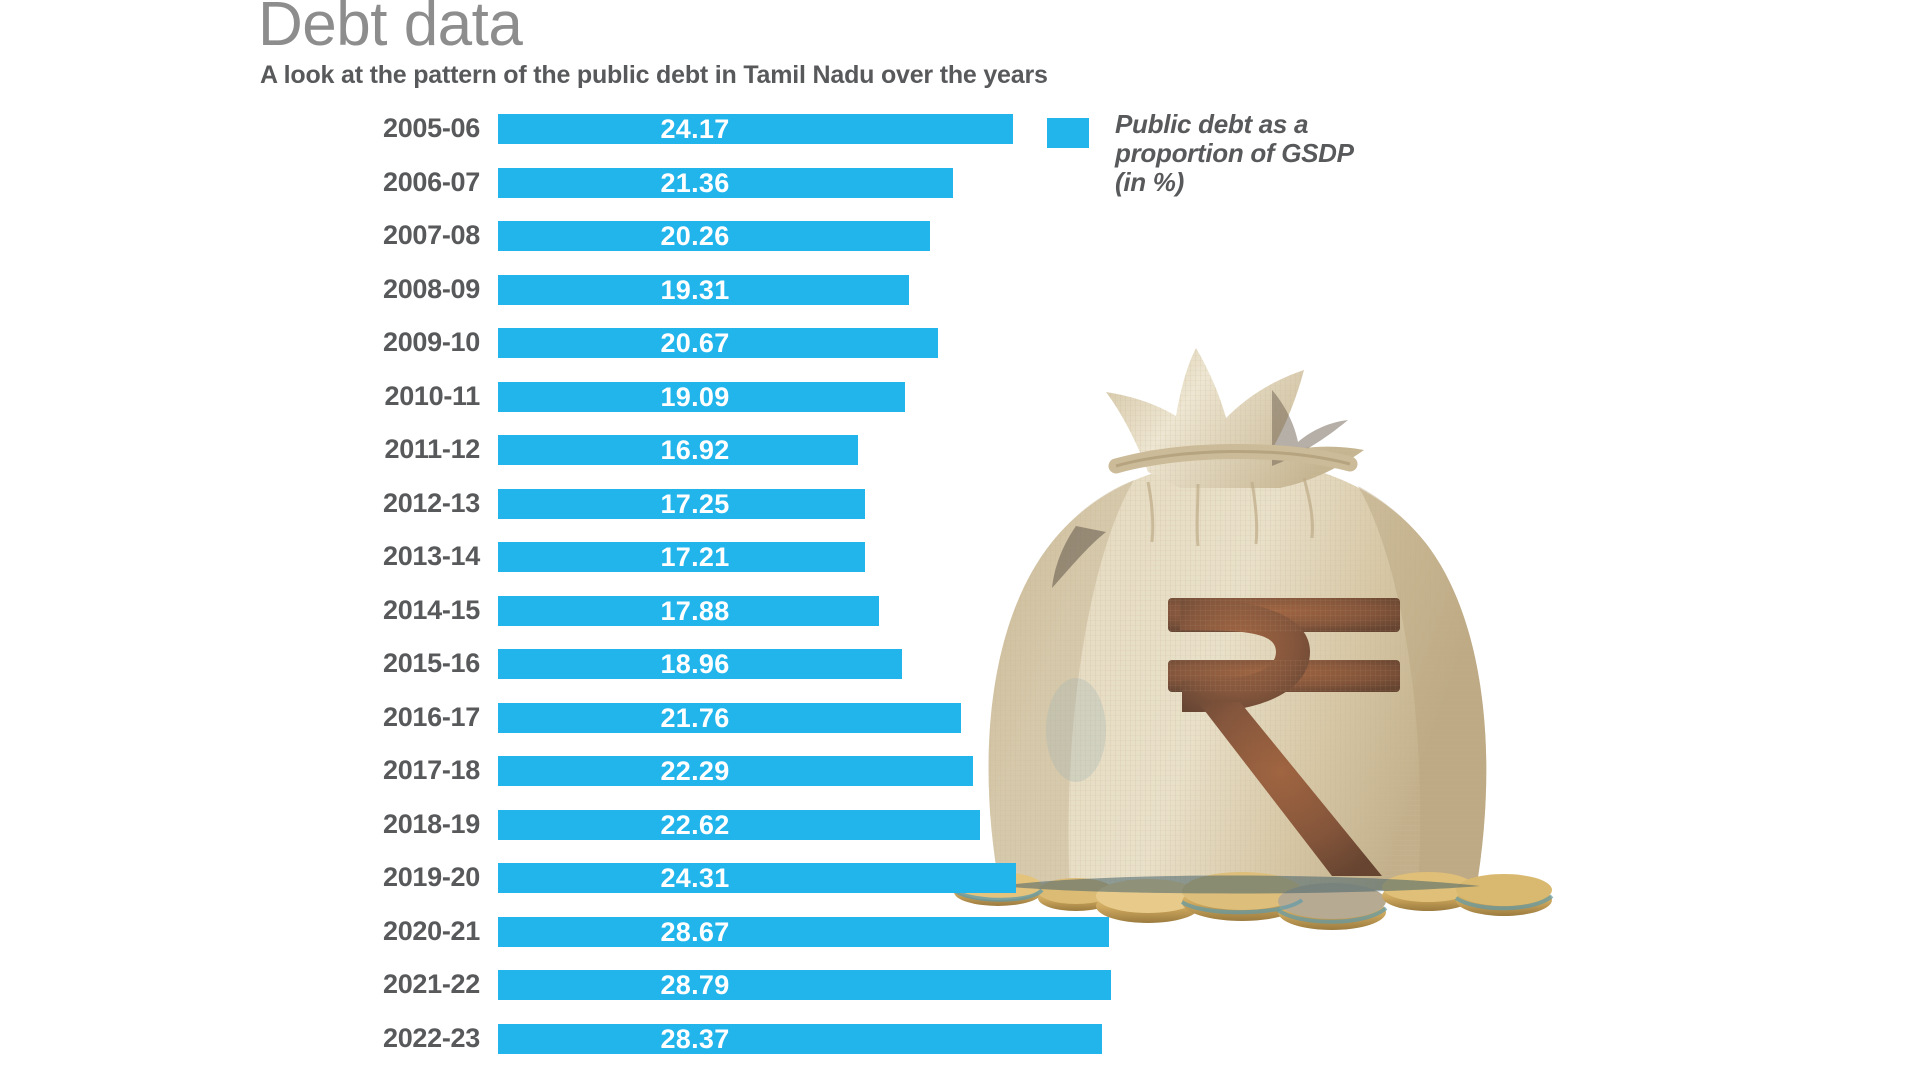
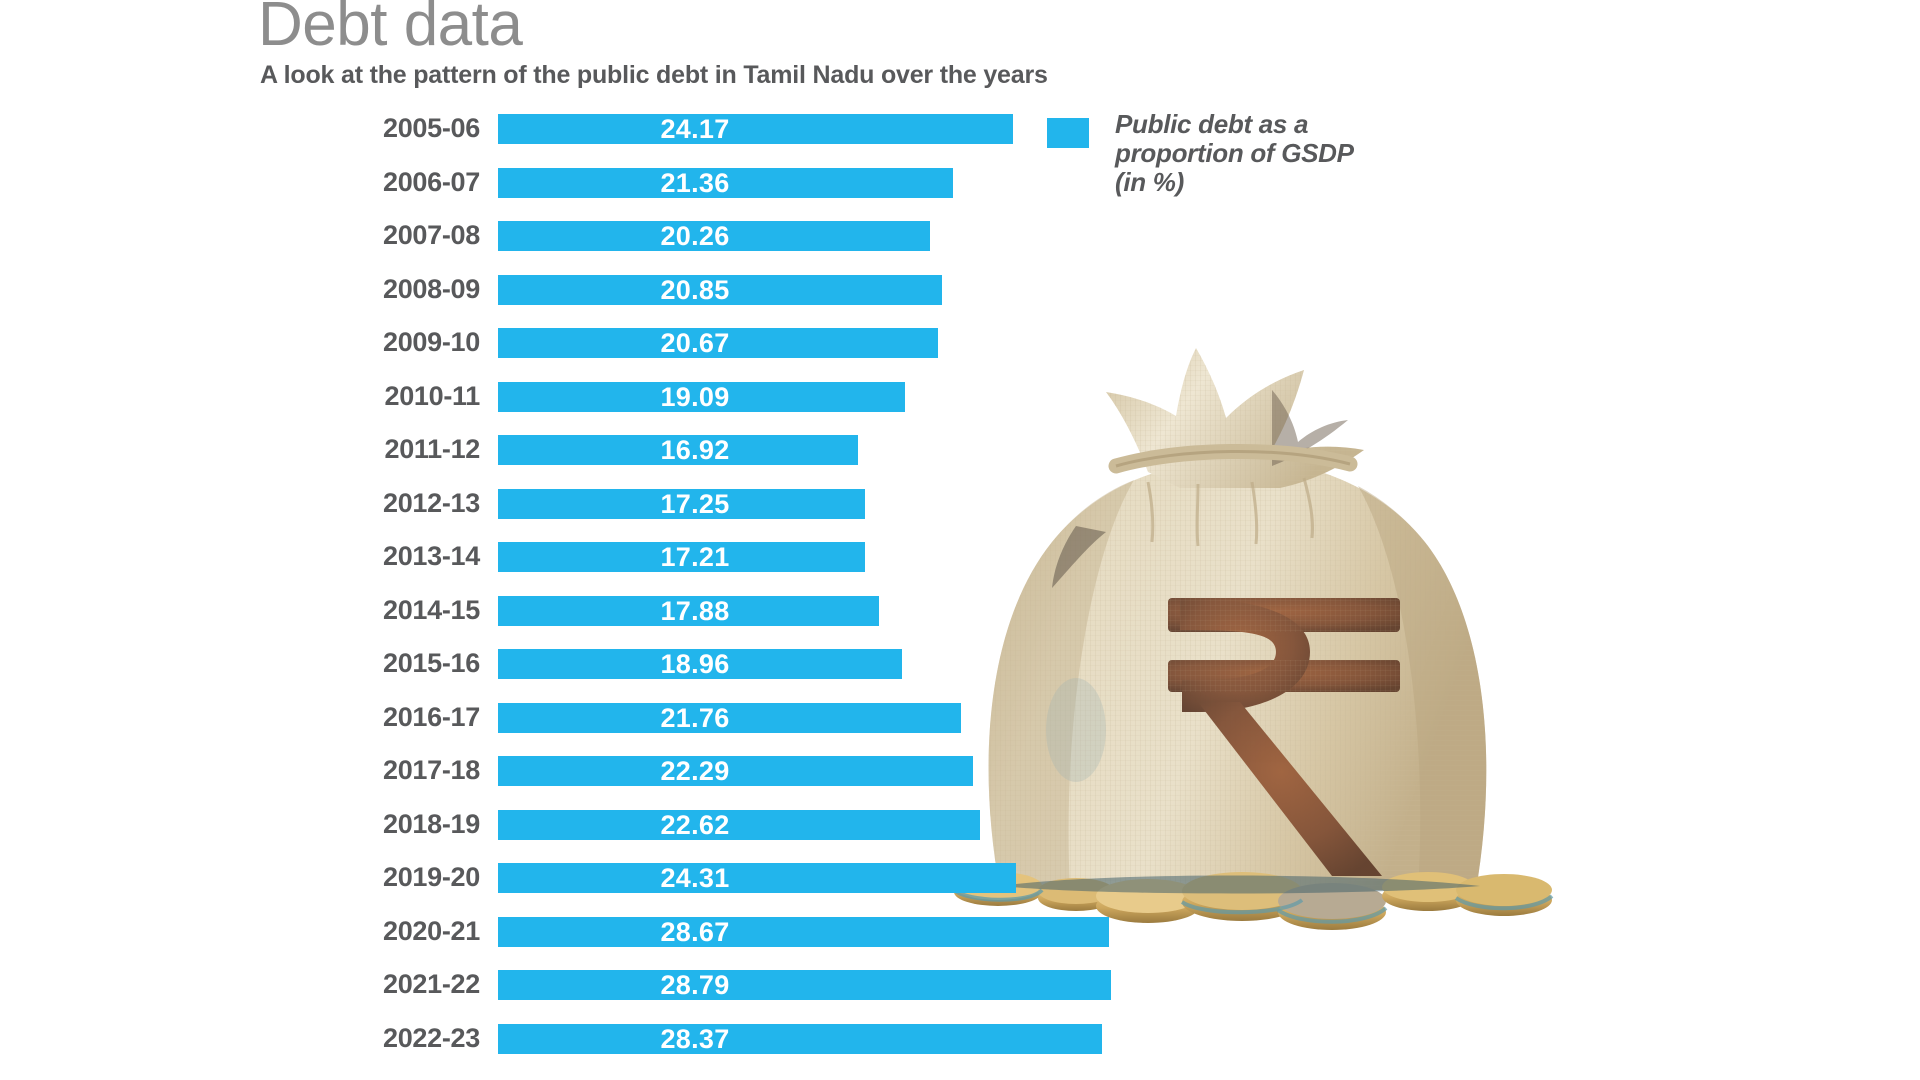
2008-09: 19.31 -> 20.85
